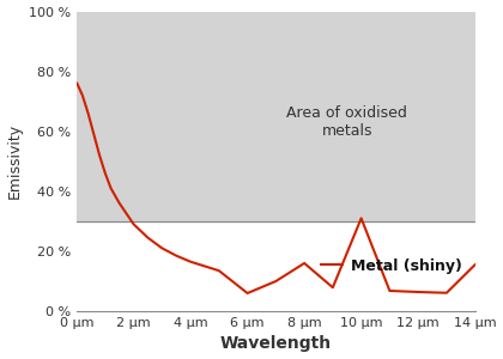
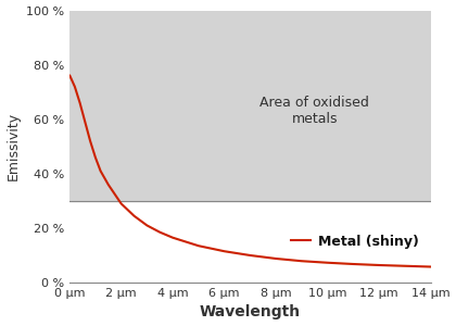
6 μm: 6.0 % -> 11.5 %
8 μm: 16.0 % -> 8.8 %
10 μm: 31.0 % -> 7.3 %
14 μm: 15.5 % -> 5.8 %
